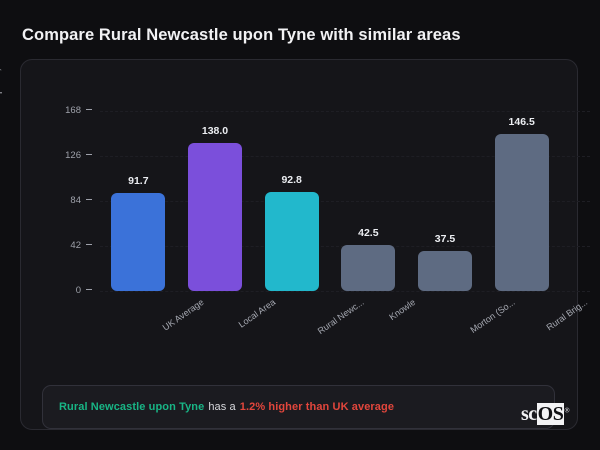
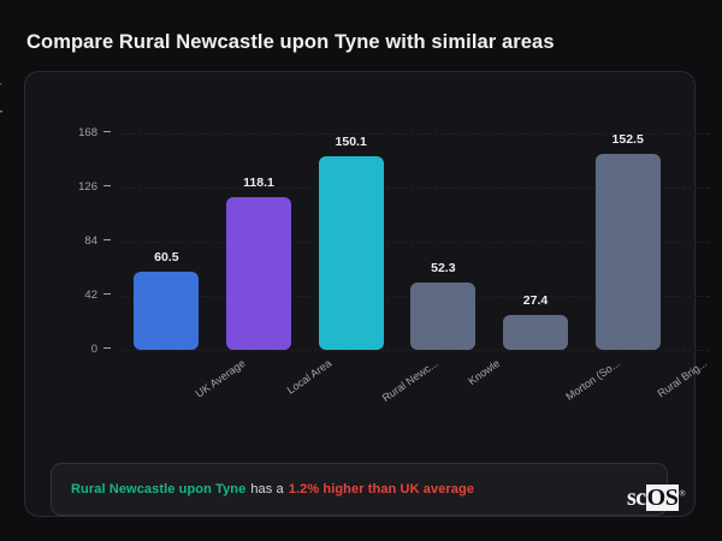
UK Average: 91.7 -> 60.5
Local Area: 138.0 -> 118.1
Rural Newc...: 92.8 -> 150.1
Knowle: 42.5 -> 52.3
Morton (So...: 37.5 -> 27.4
Rural Brig...: 146.5 -> 152.5
